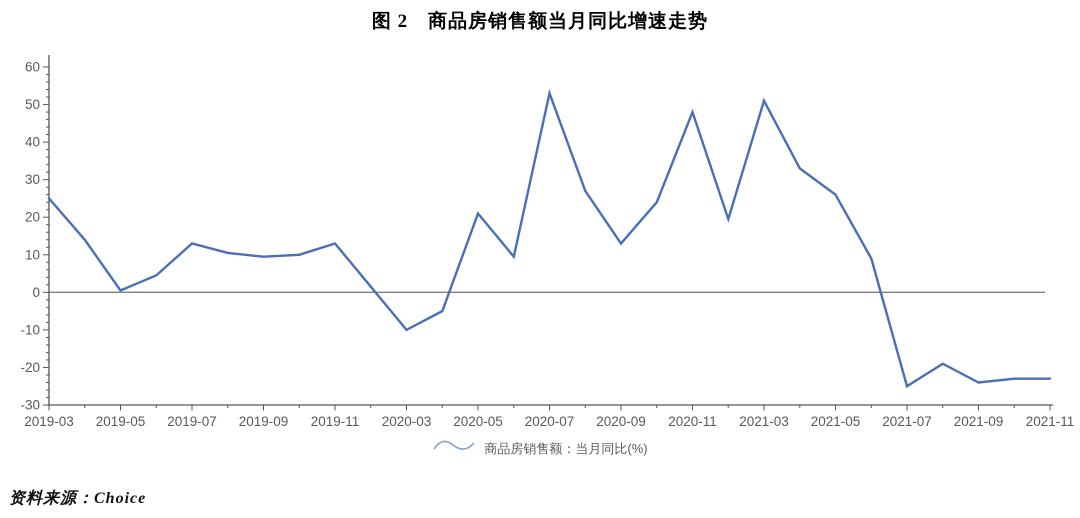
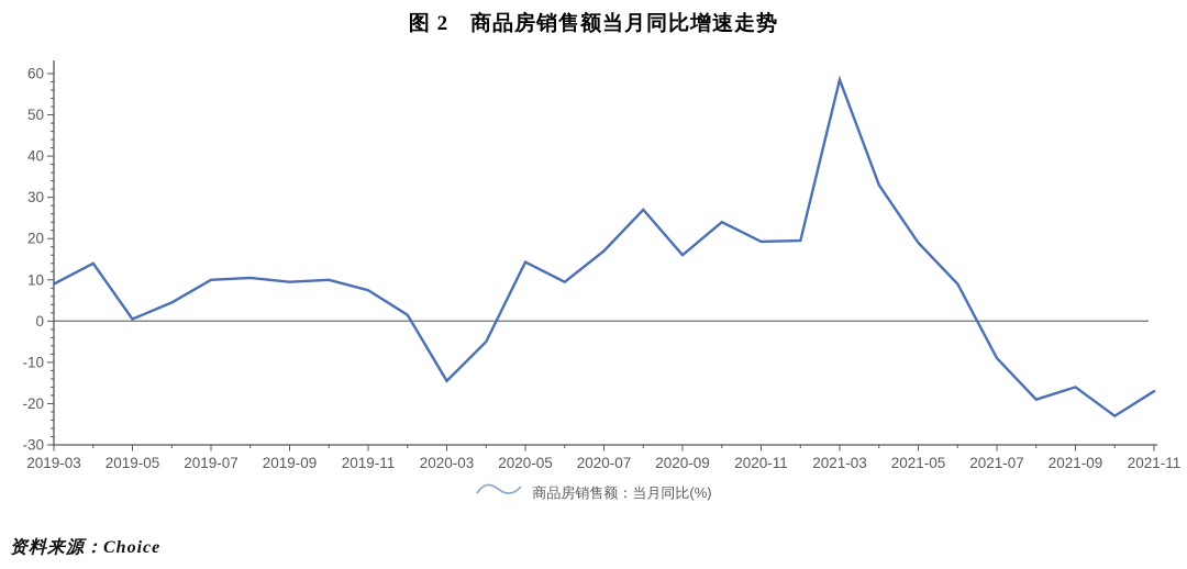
2019-03: 25 -> 9
2019-07: 13 -> 10
2019-11: 13 -> 8
2020-03: -10 -> -14
2020-05: 21 -> 14
2020-07: 53 -> 17
2020-09: 13 -> 16
2020-11: 48 -> 19
2021-03: 51 -> 58
2021-05: 26 -> 19
2021-07: -25 -> -9
2021-09: -24 -> -16
2021-11: -23 -> -17
